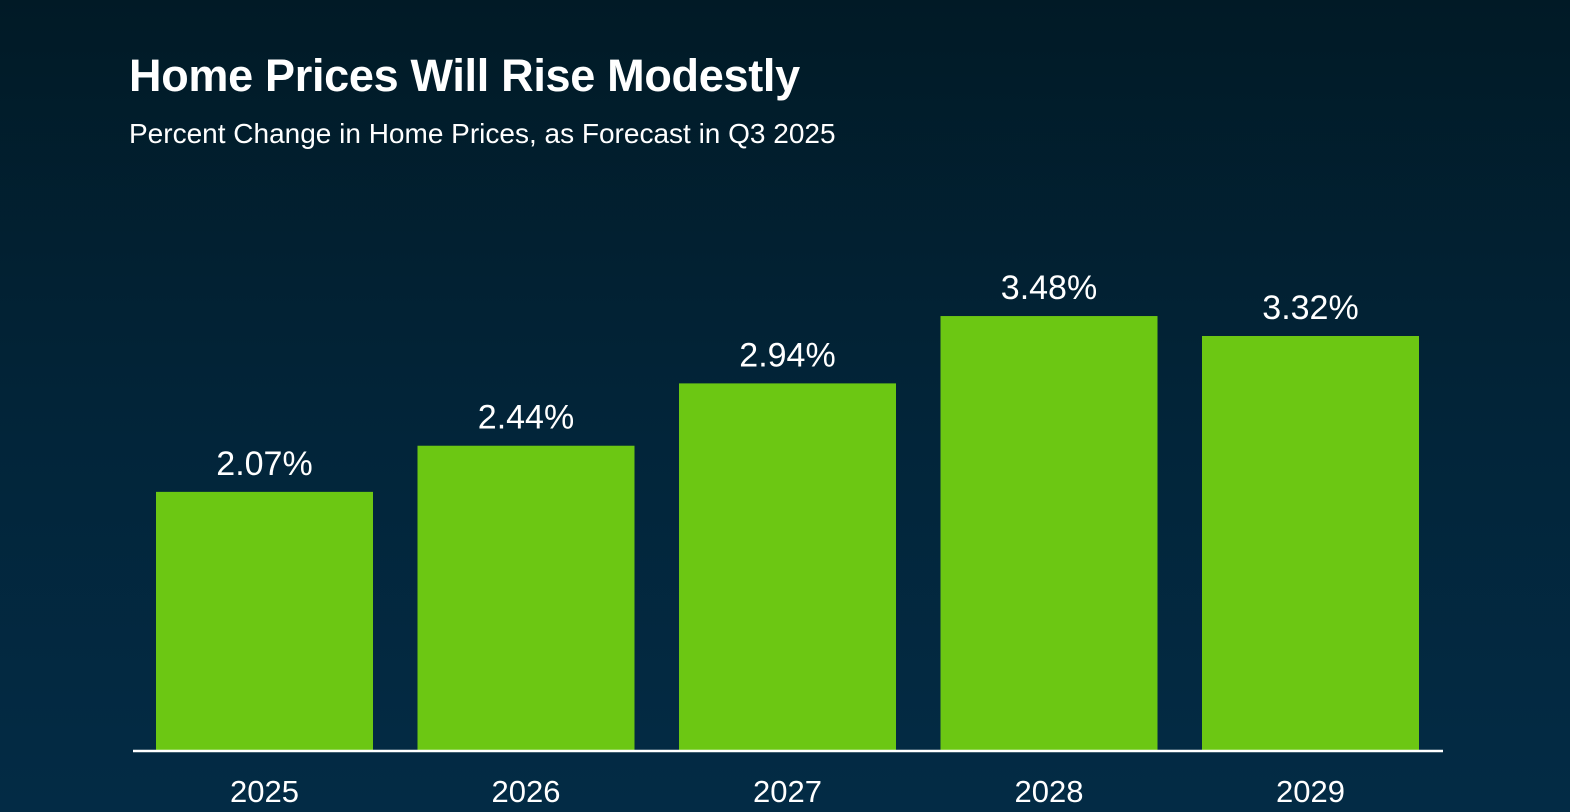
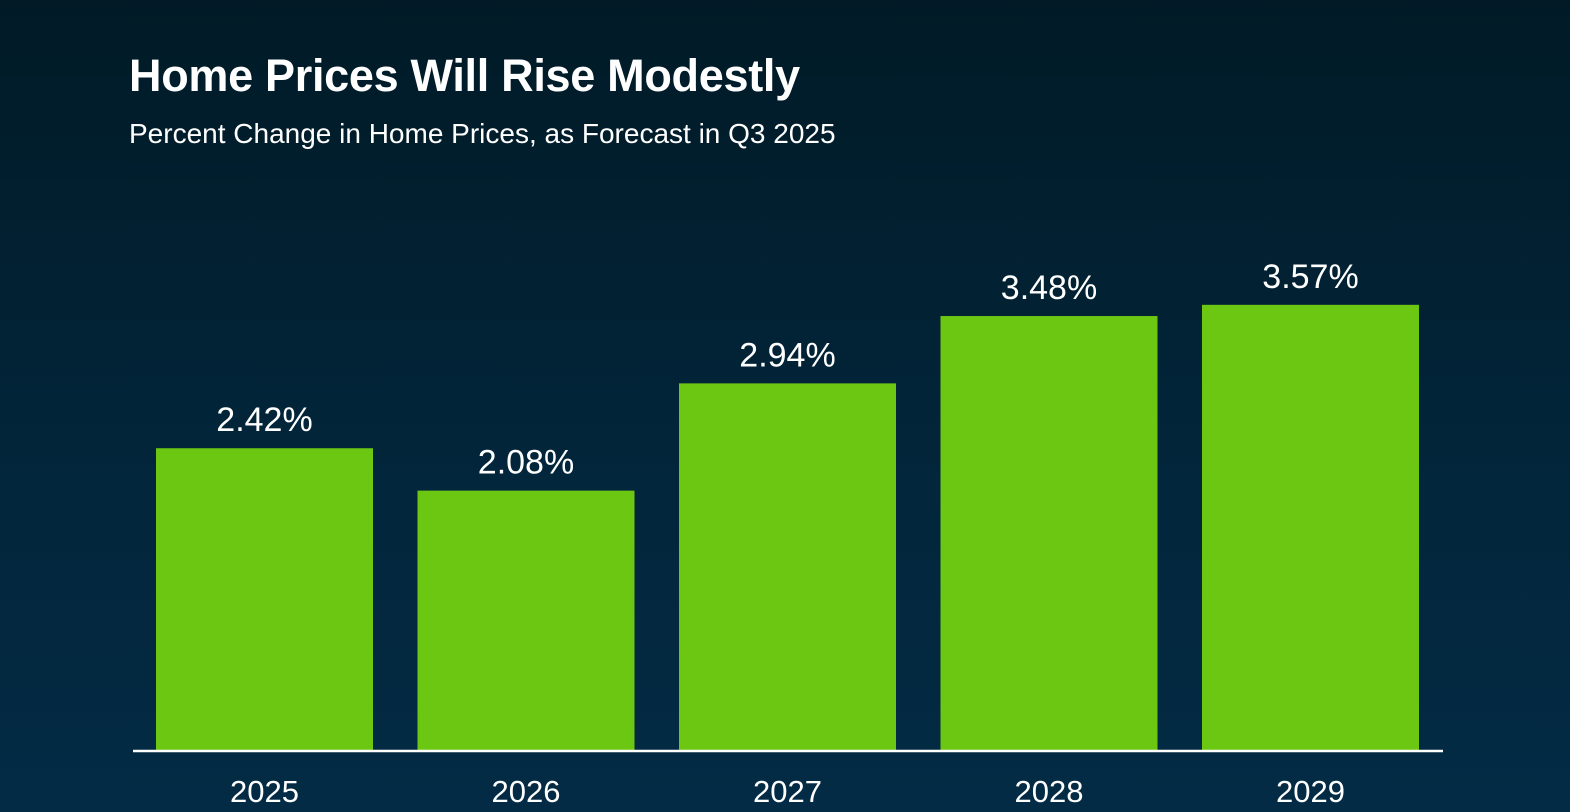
2025: 2.07% -> 2.42%
2026: 2.44% -> 2.08%
2029: 3.32% -> 3.57%
